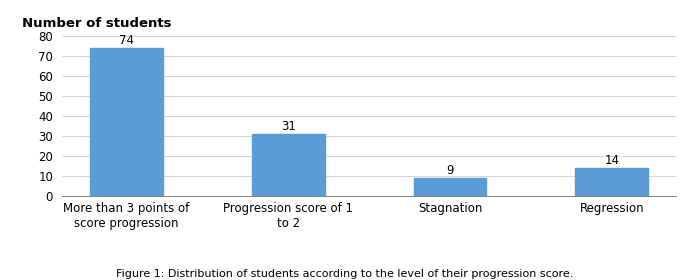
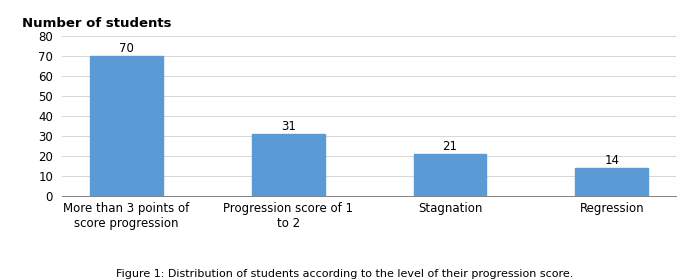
More than 3 points of score progression: 74 -> 70
Stagnation: 9 -> 21
